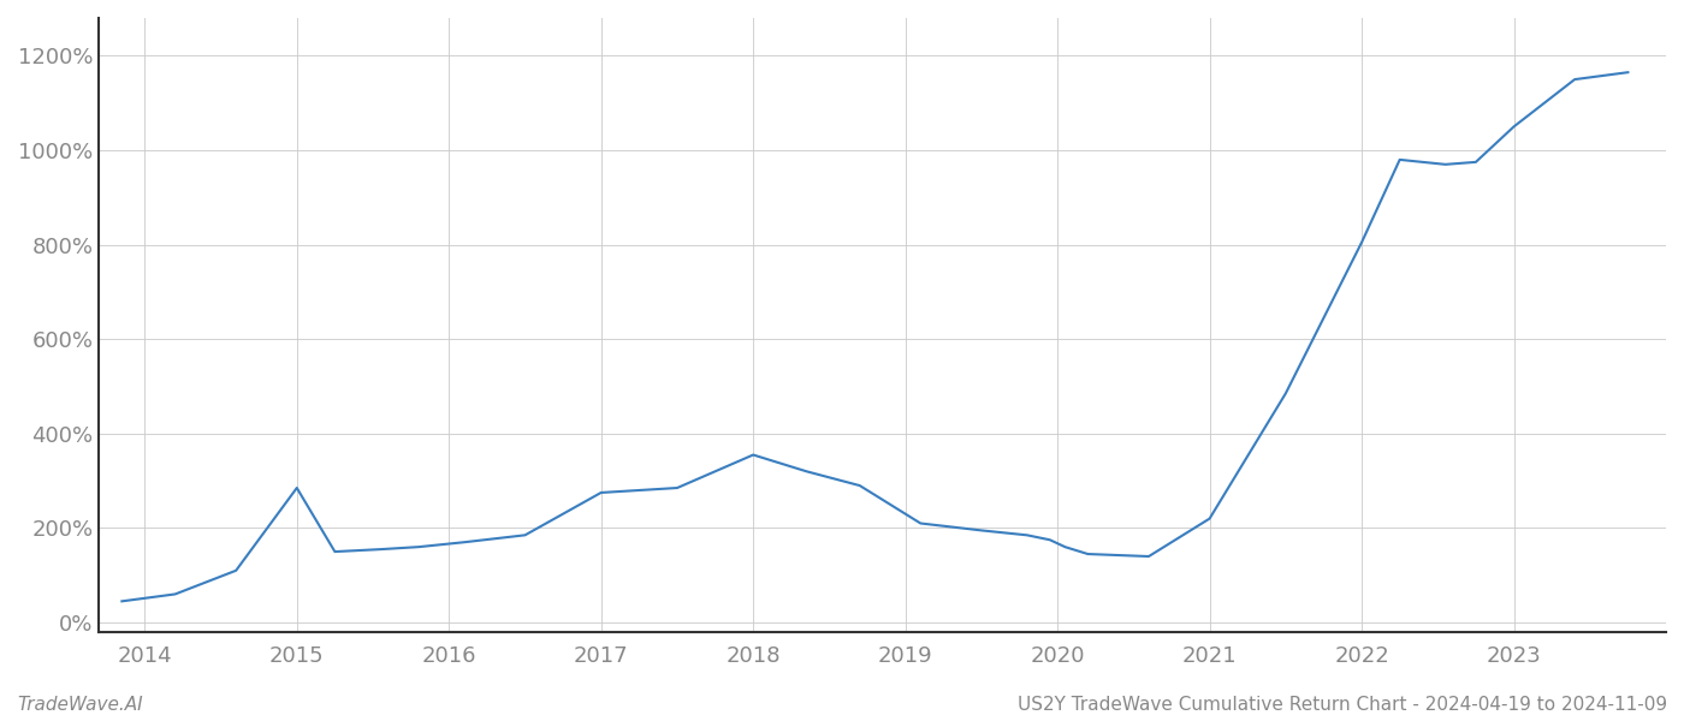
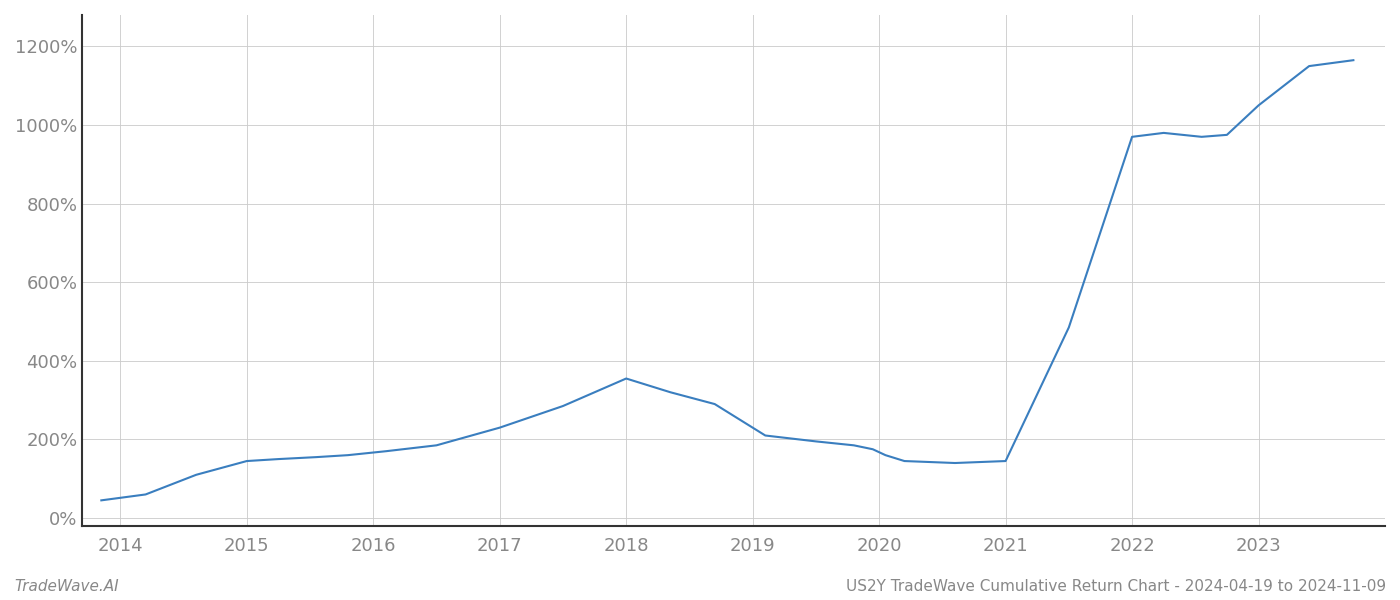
2015: 285% -> 145%
2017: 275% -> 230%
2021: 220% -> 145%
2022: 805% -> 970%
